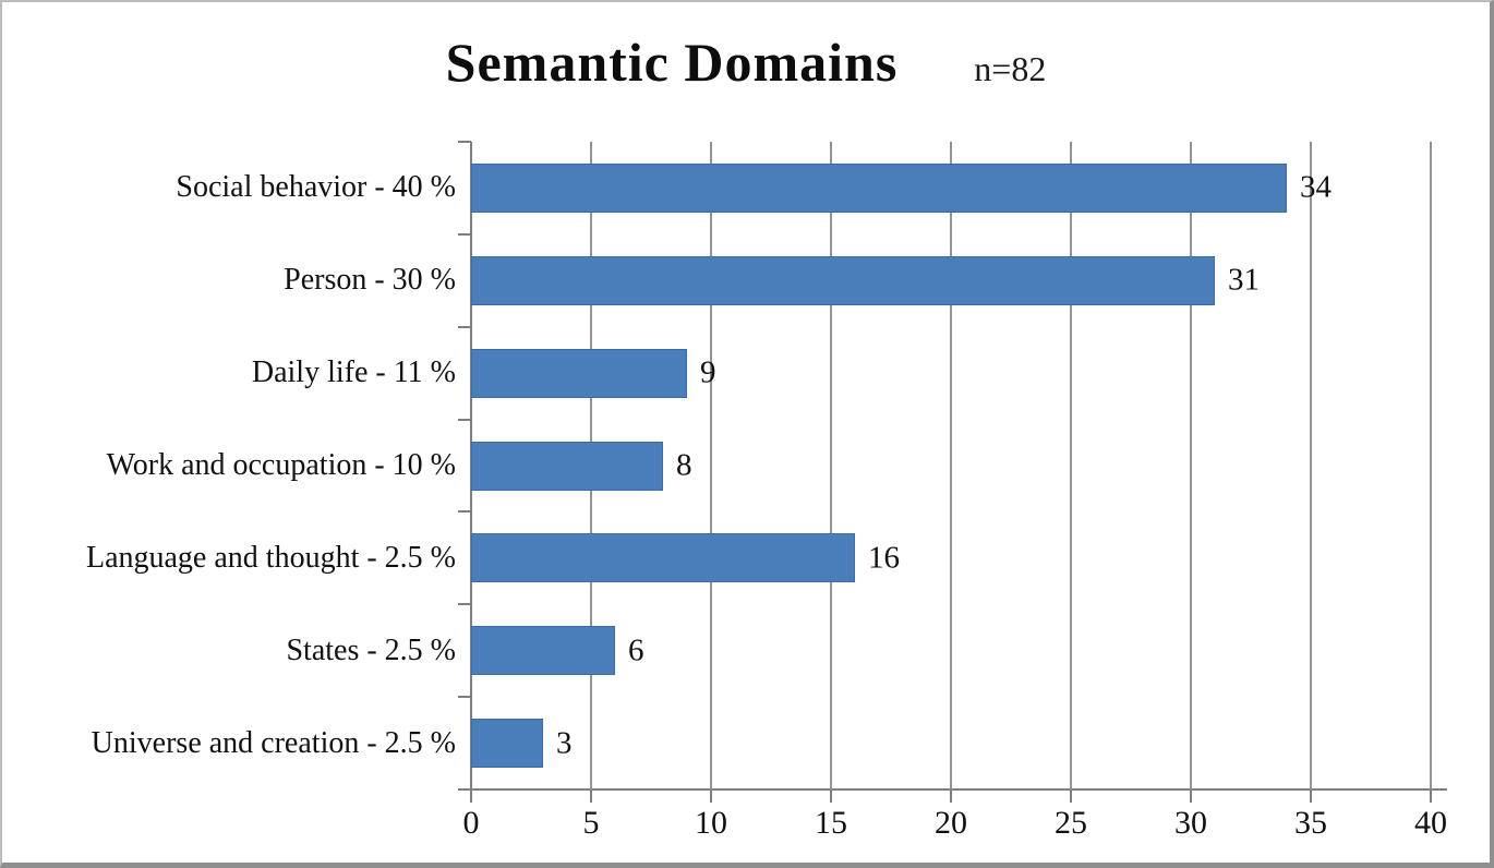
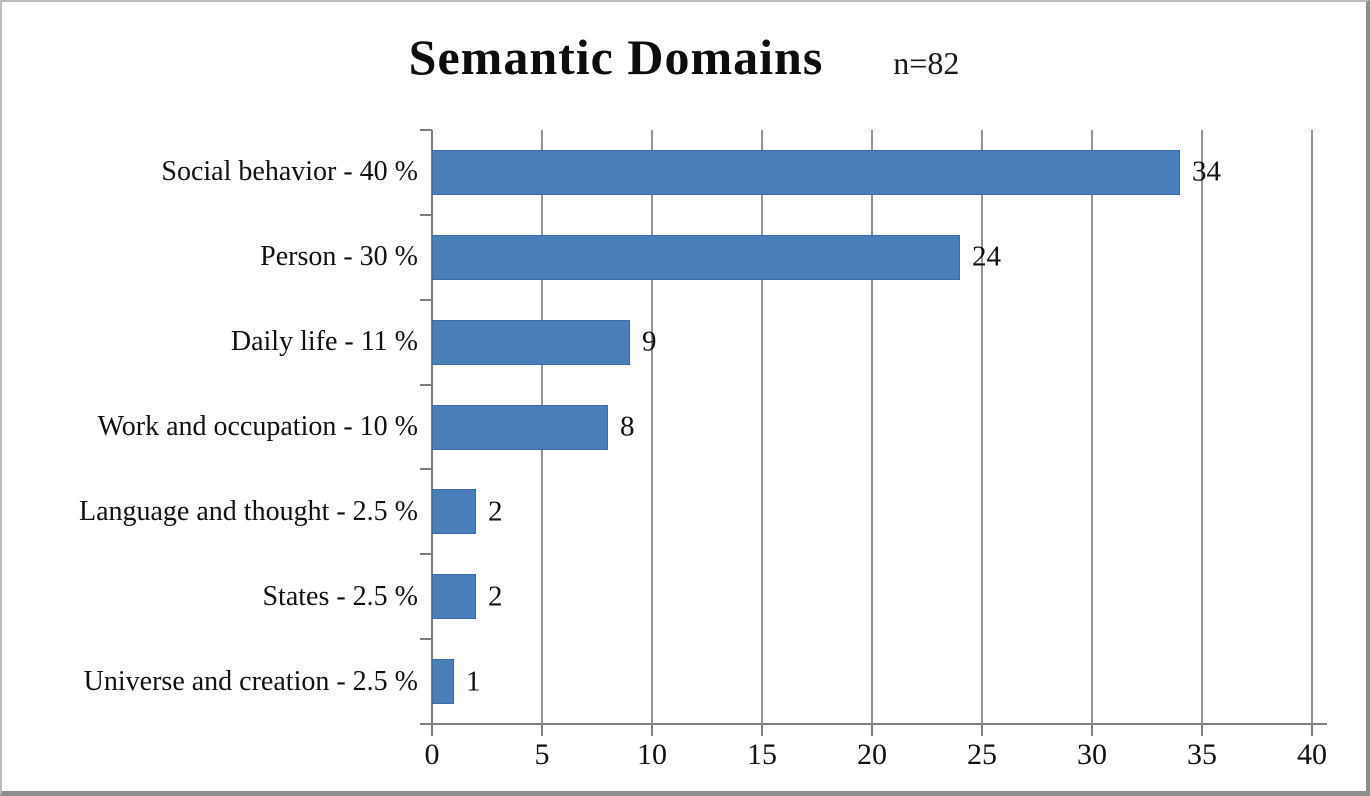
Person - 30 %: 31 -> 24
Language and thought - 2.5 %: 16 -> 2
States - 2.5 %: 6 -> 2
Universe and creation - 2.5 %: 3 -> 1
